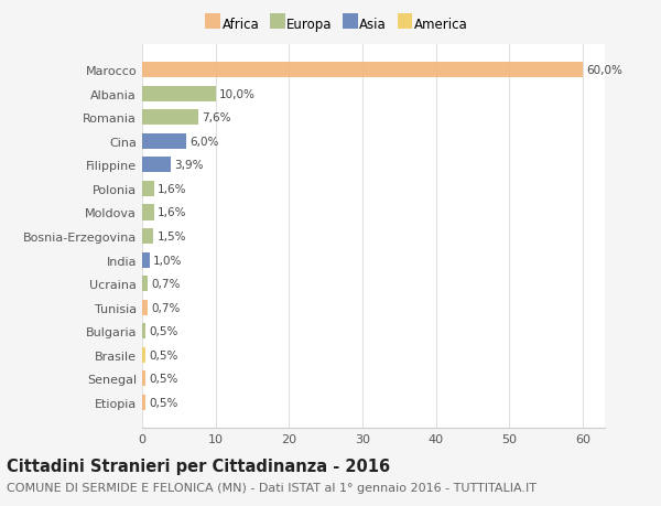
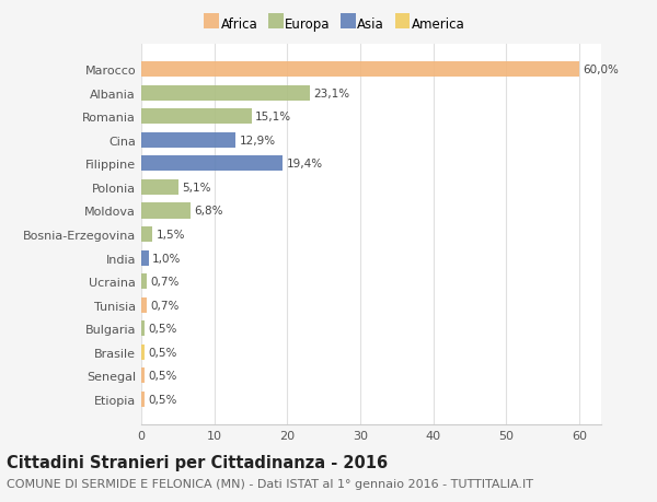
Albania: 10,0% -> 23,1%
Romania: 7,6% -> 15,1%
Cina: 6,0% -> 12,9%
Filippine: 3,9% -> 19,4%
Polonia: 1,6% -> 5,1%
Moldova: 1,6% -> 6,8%
